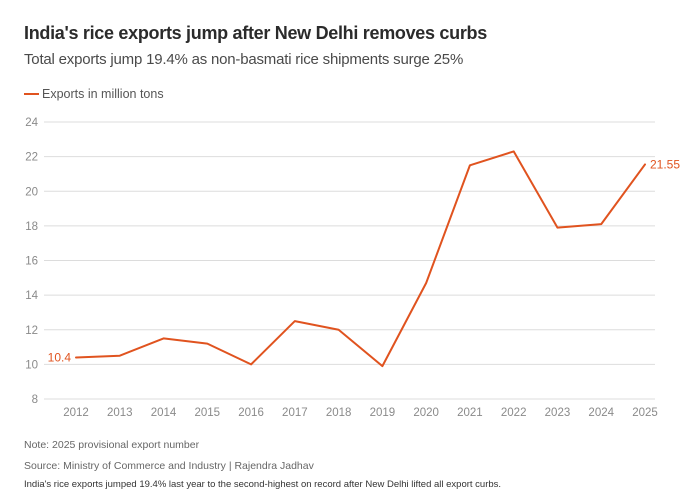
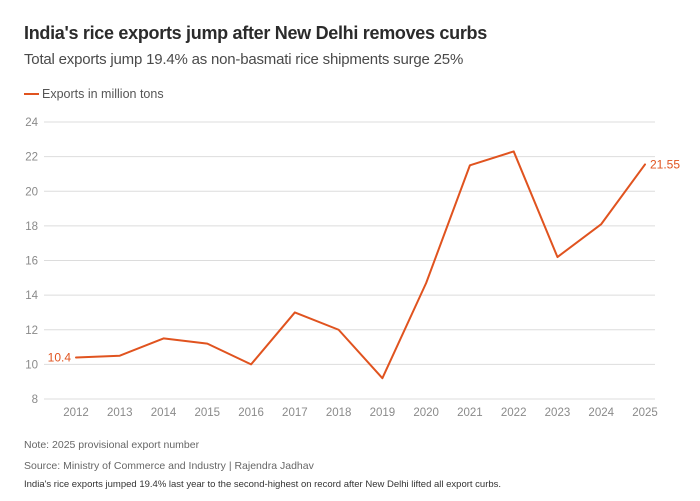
2017: 12.5 -> 13.0
2019: 9.9 -> 9.2
2023: 17.9 -> 16.2
